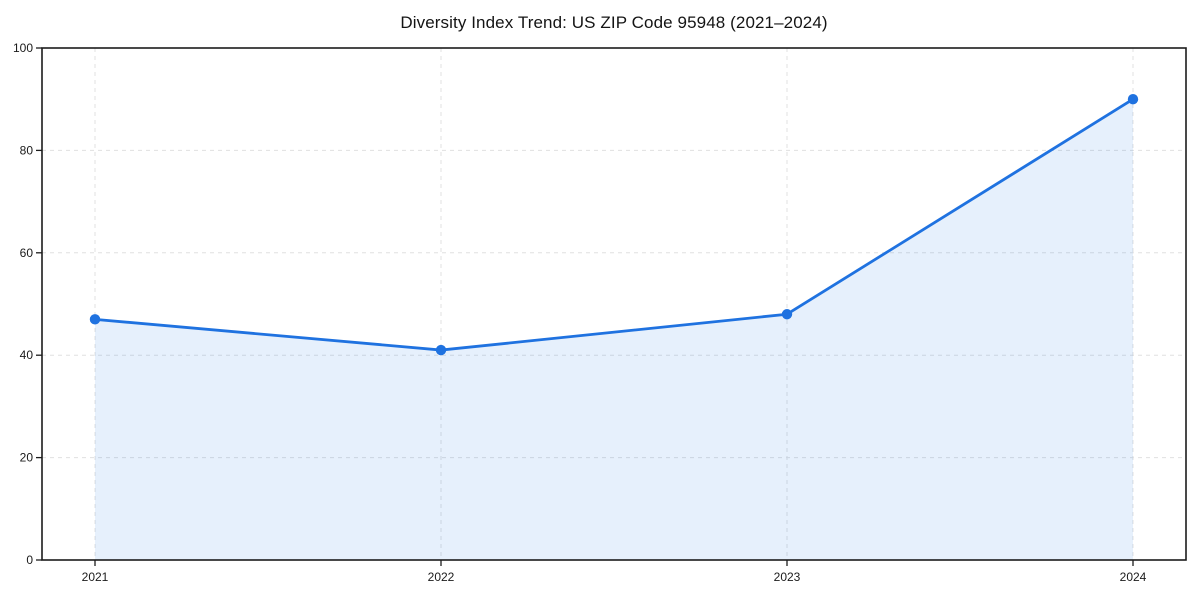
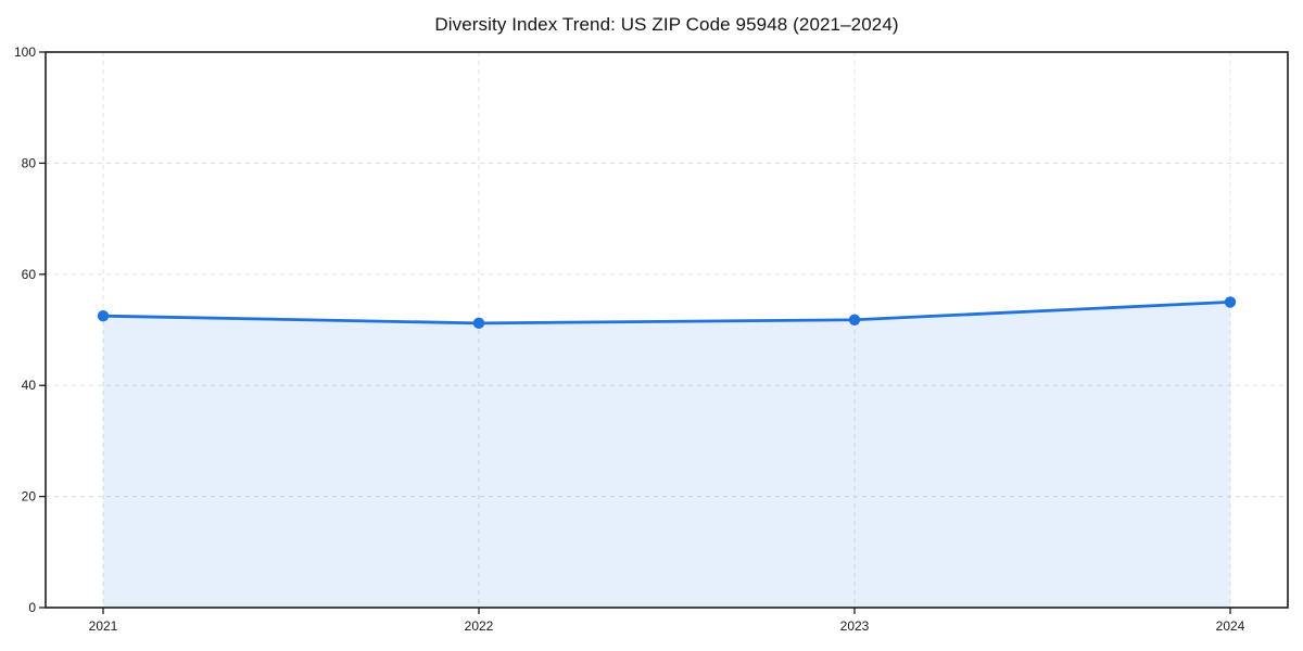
2021: 47 -> 52
2022: 41 -> 51
2023: 48 -> 52
2024: 90 -> 55
